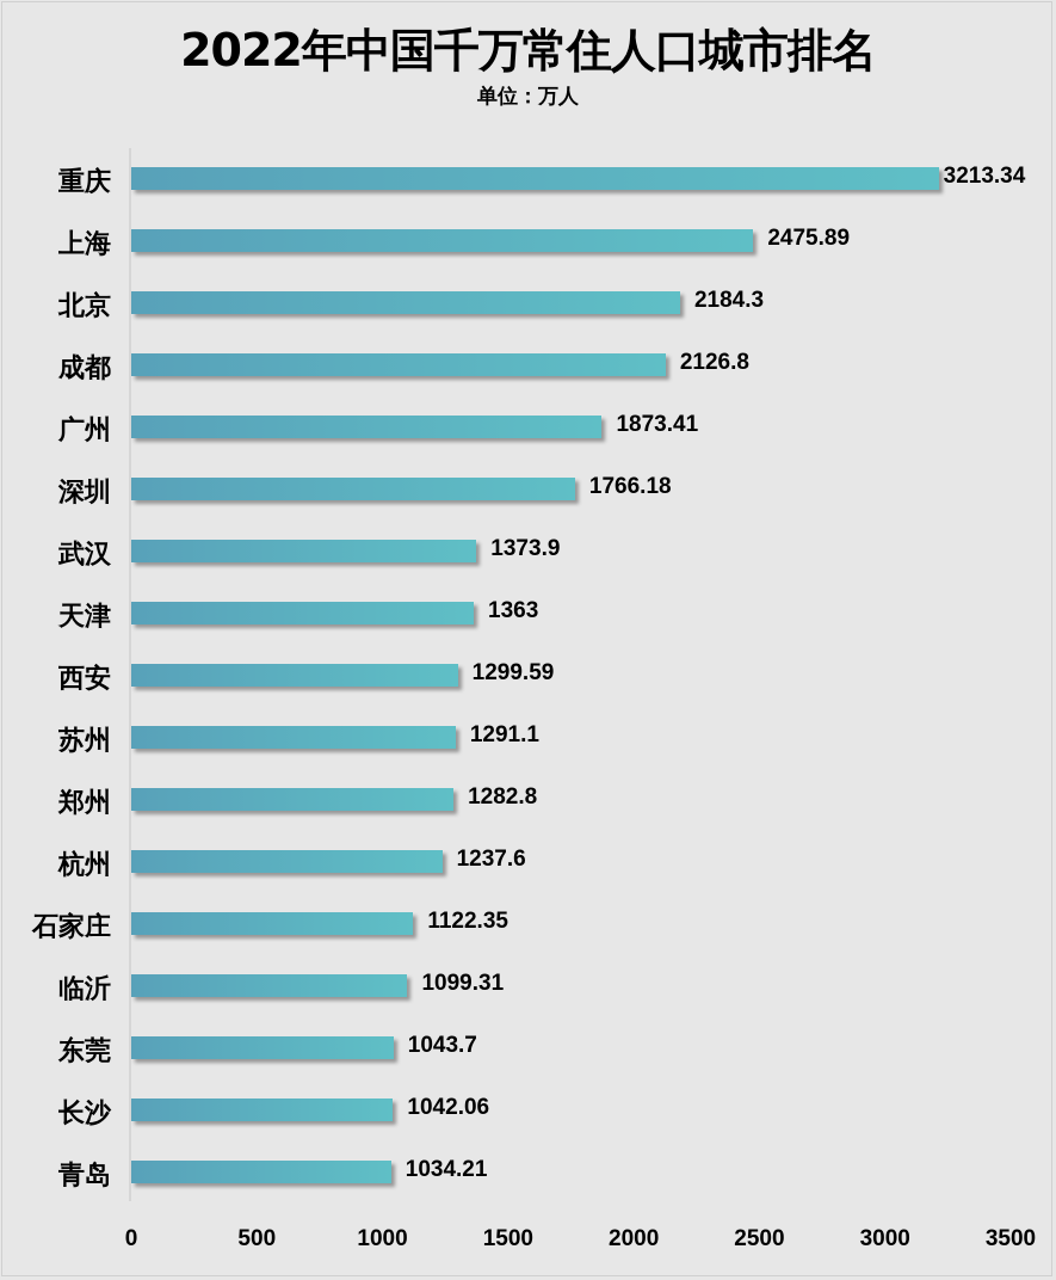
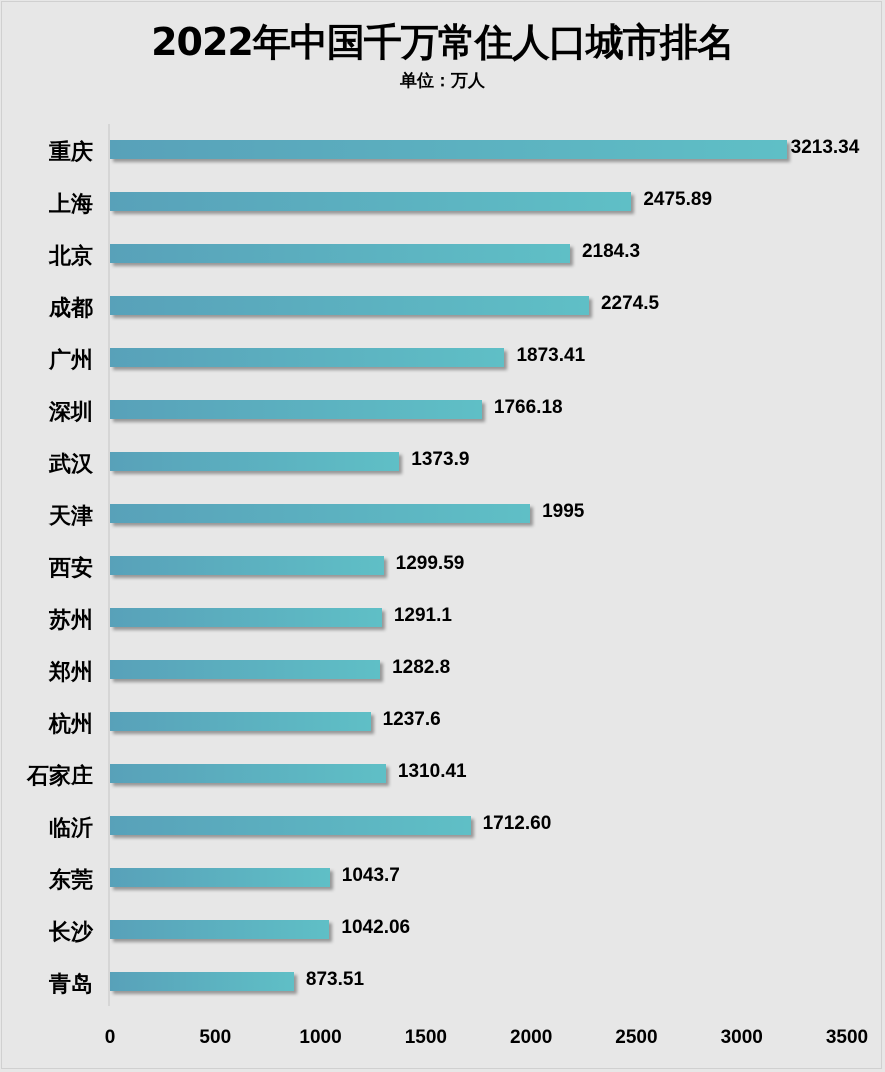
成都: 2126.8 -> 2274.5
天津: 1363 -> 1995
石家庄: 1122.35 -> 1310.41
临沂: 1099.31 -> 1712.60
青岛: 1034.21 -> 873.51
